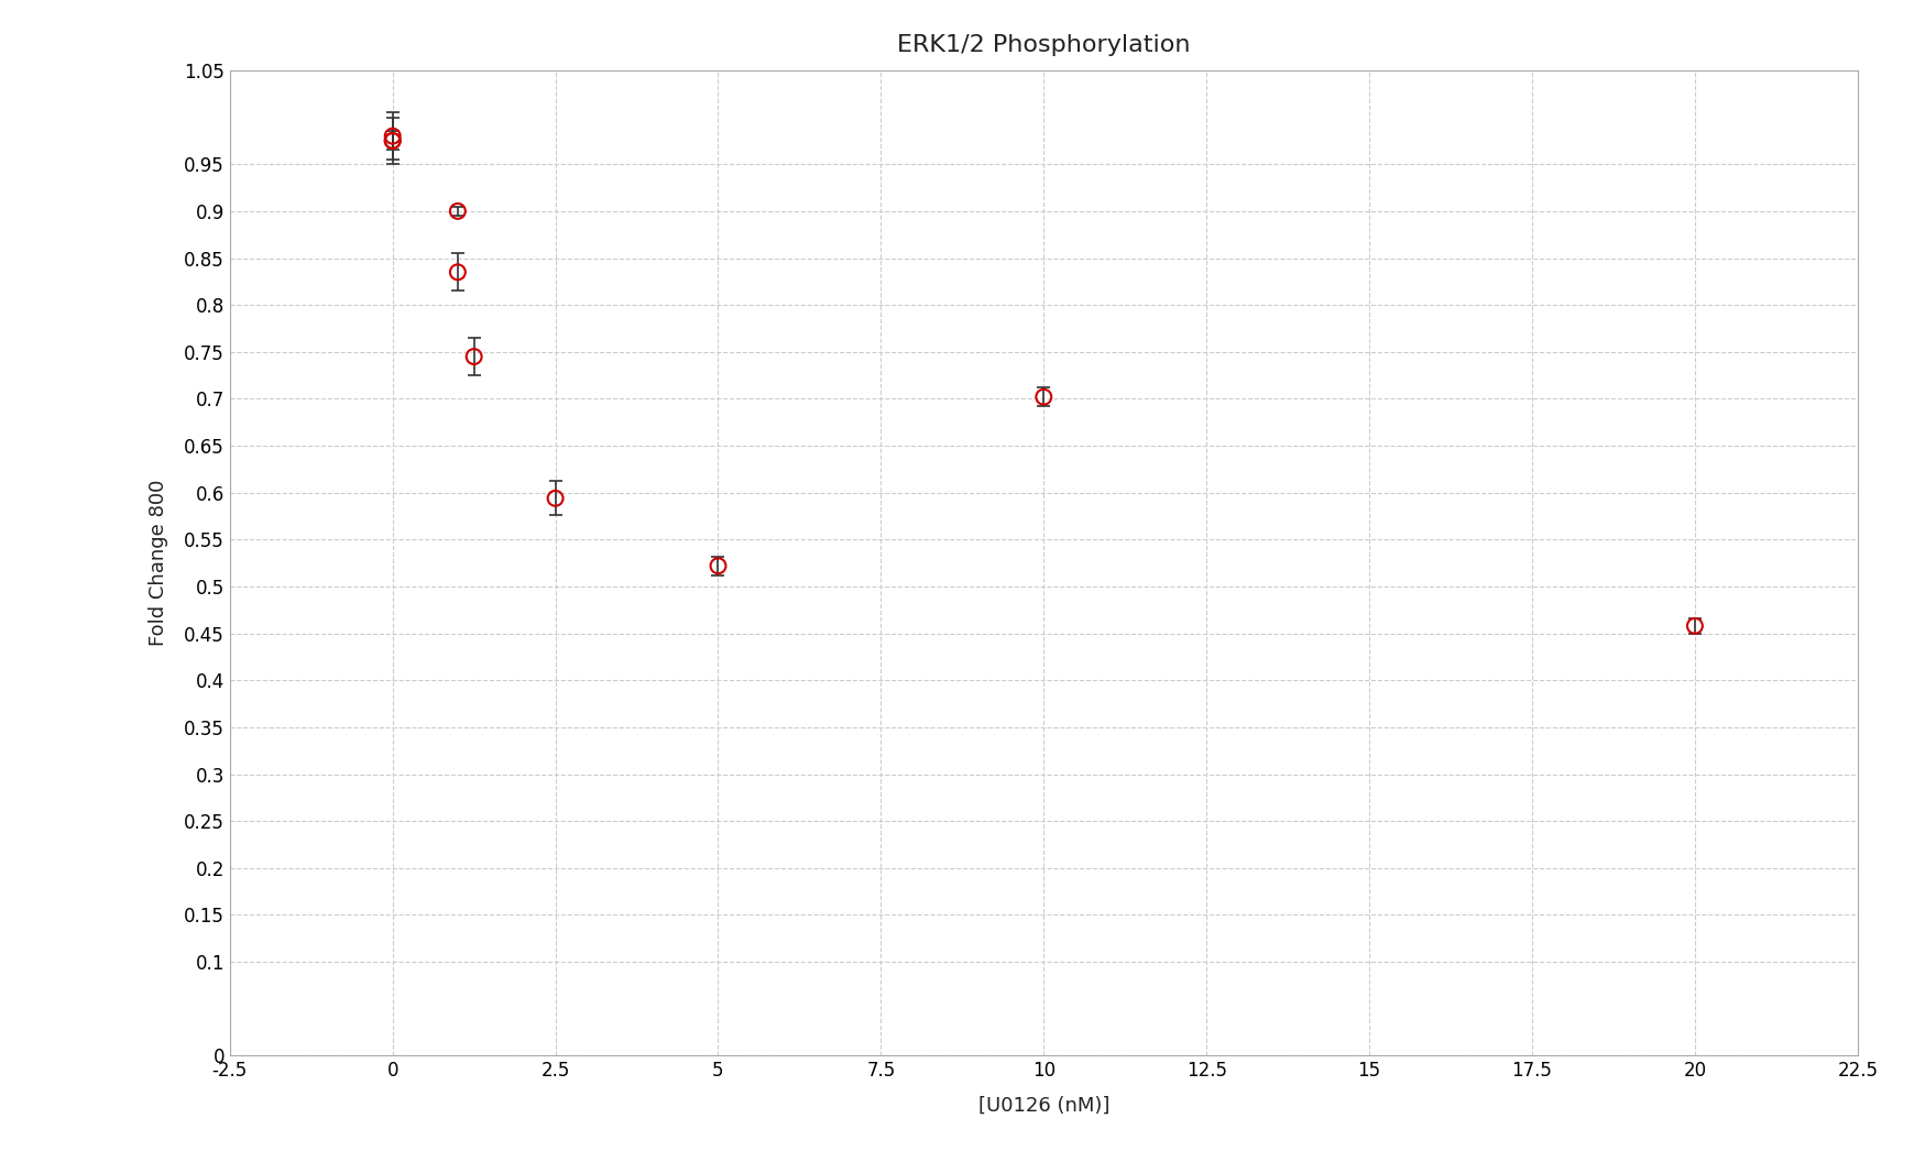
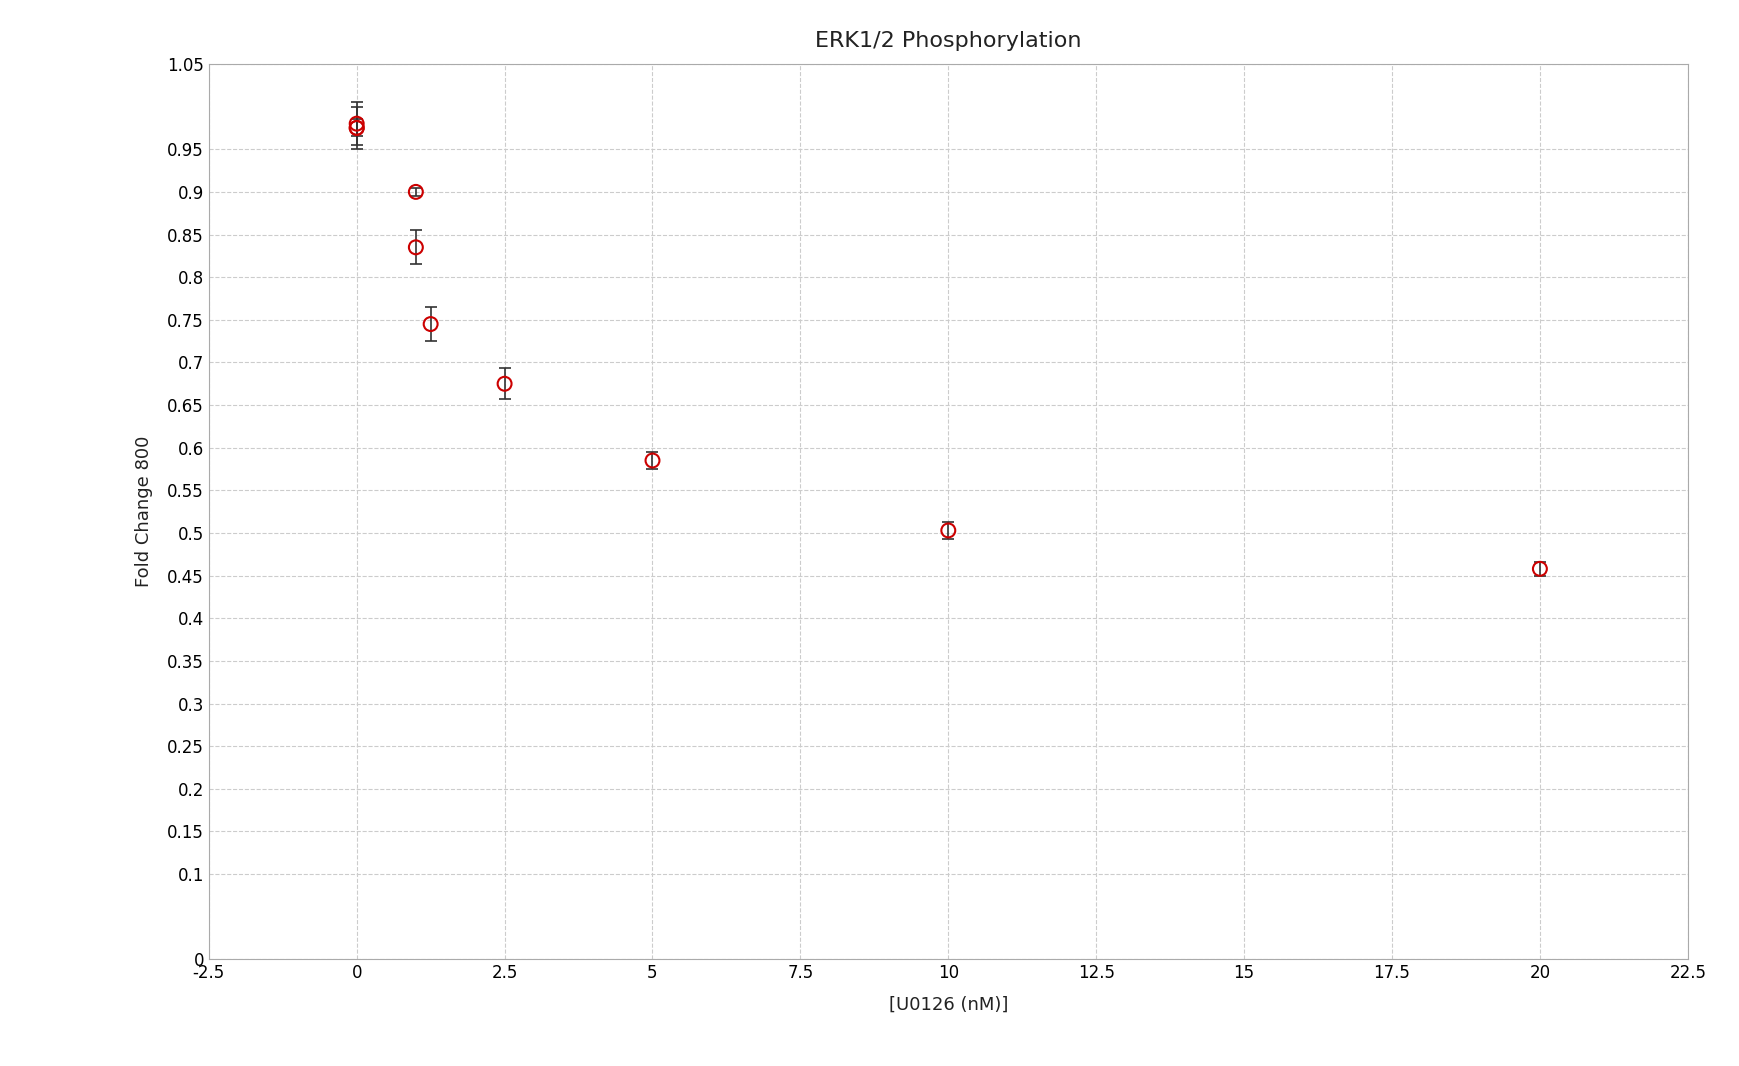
2.5: 0.594 -> 0.675
5: 0.522 -> 0.585
10: 0.702 -> 0.503
